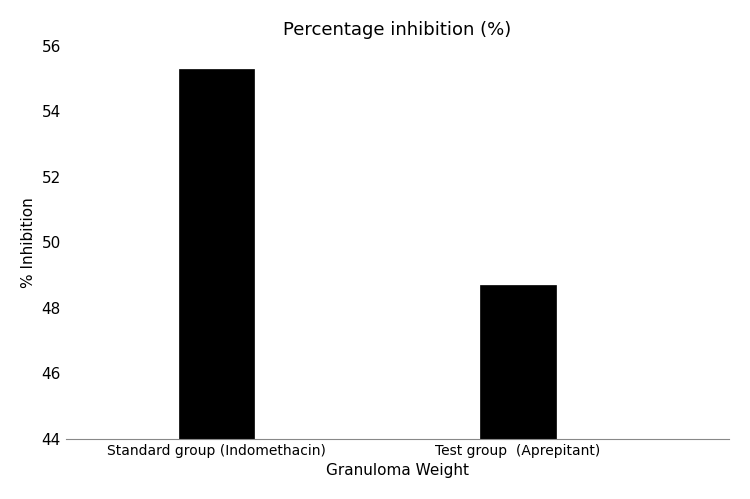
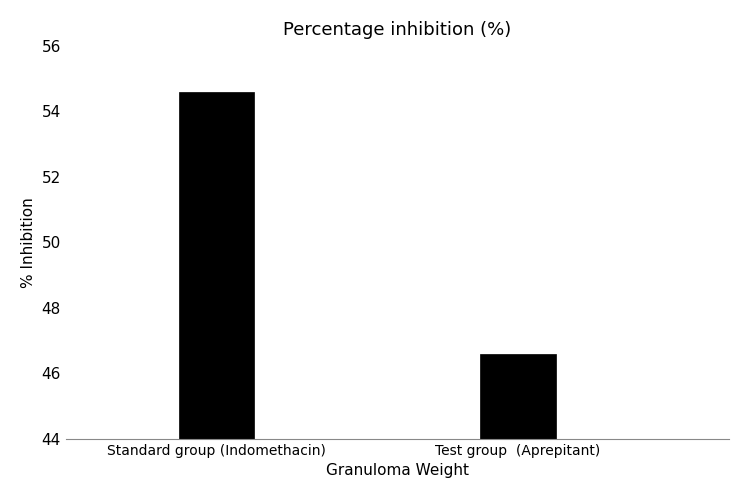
Standard group (Indomethacin): 55.3 -> 54.6
Test group (Aprepitant): 48.7 -> 46.6
